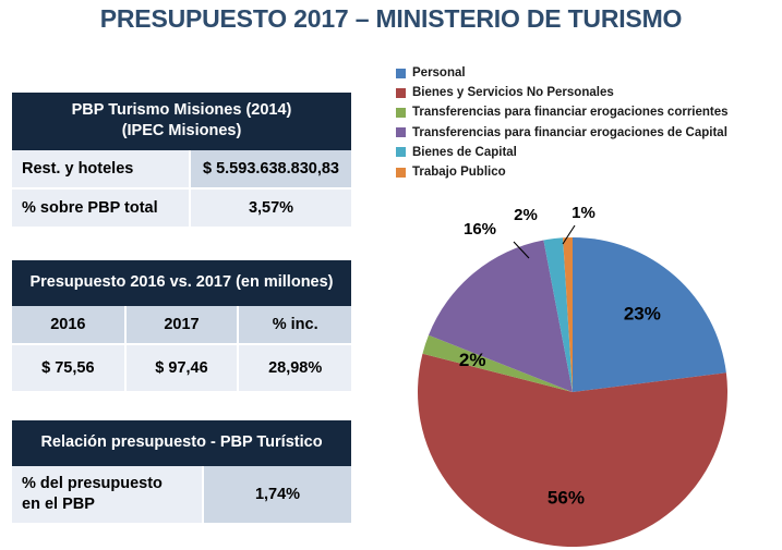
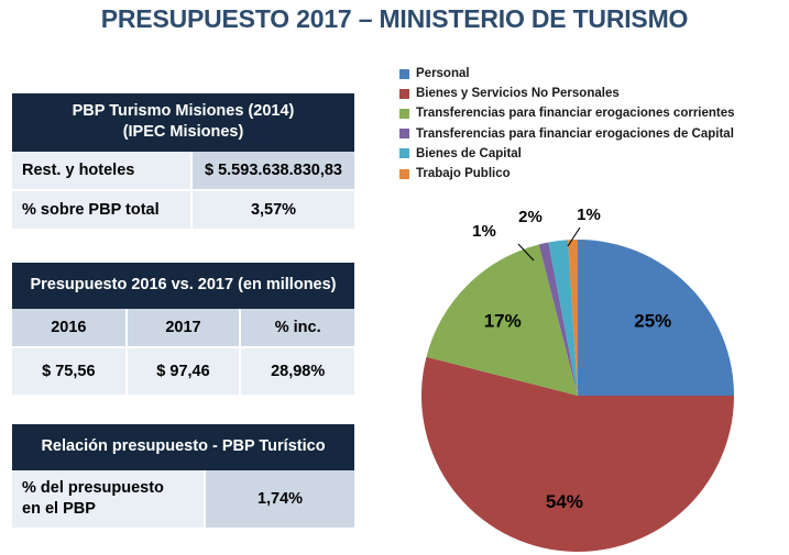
Personal: 23% -> 25%
Bienes y Servicios No Personales: 56% -> 54%
Transferencias para financiar erogaciones corrientes: 2% -> 17%
Transferencias para financiar erogaciones de Capital: 16% -> 1%
